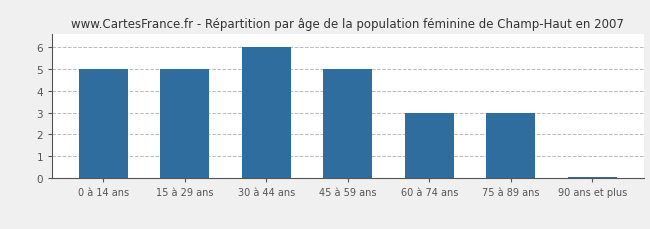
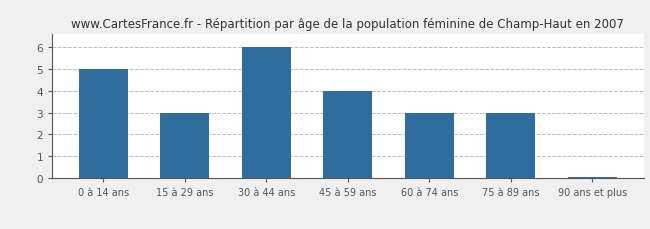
15 à 29 ans: 5.00 -> 3.00
45 à 59 ans: 5.00 -> 4.00
